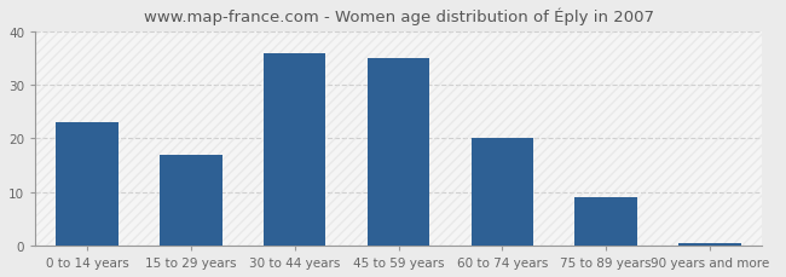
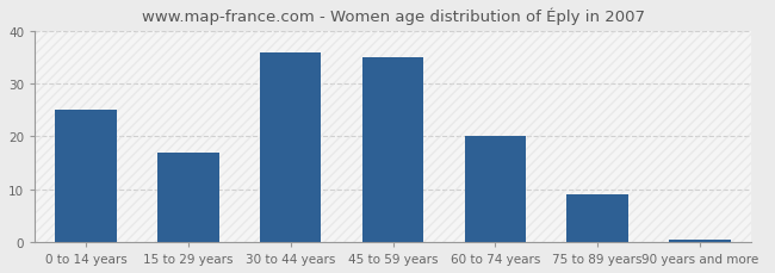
0 to 14 years: 23.0 -> 25.0
